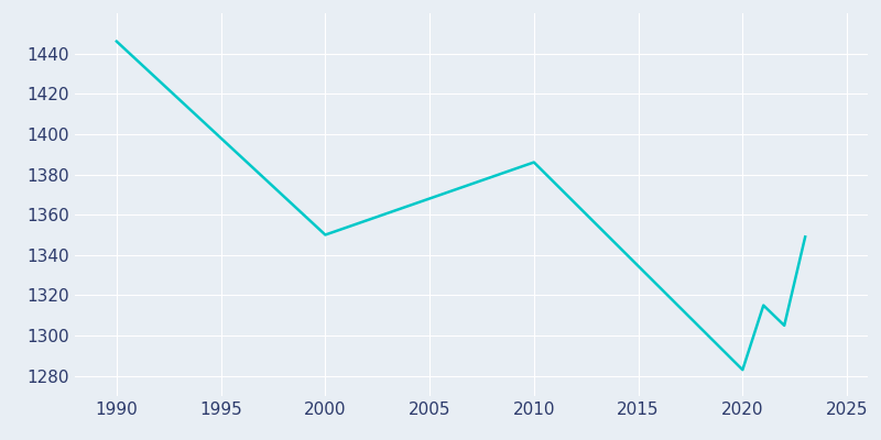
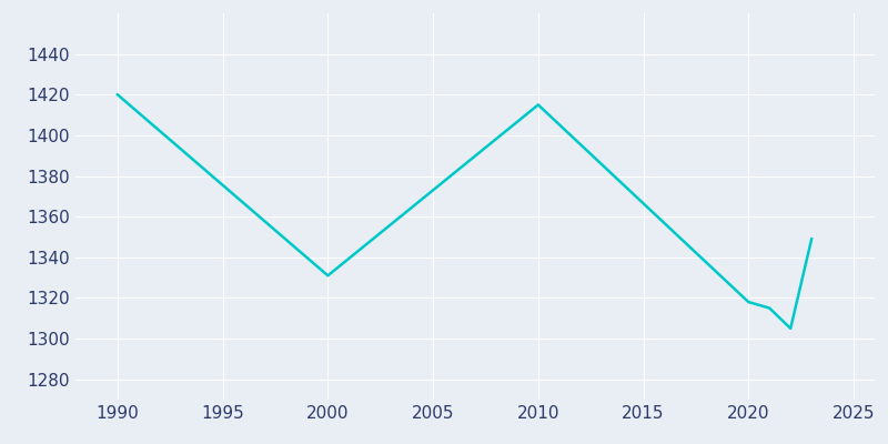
1990: 1446 -> 1420
2000: 1350 -> 1331
2010: 1386 -> 1415
2020: 1283 -> 1318
